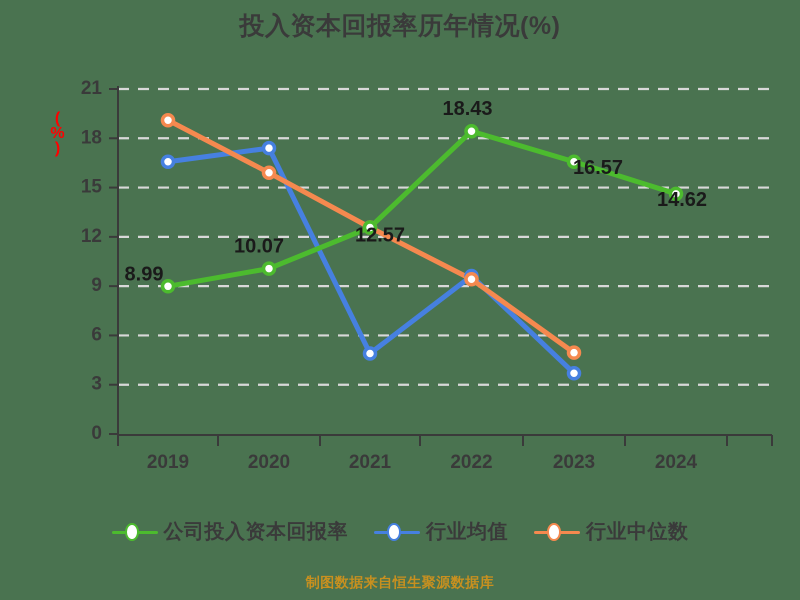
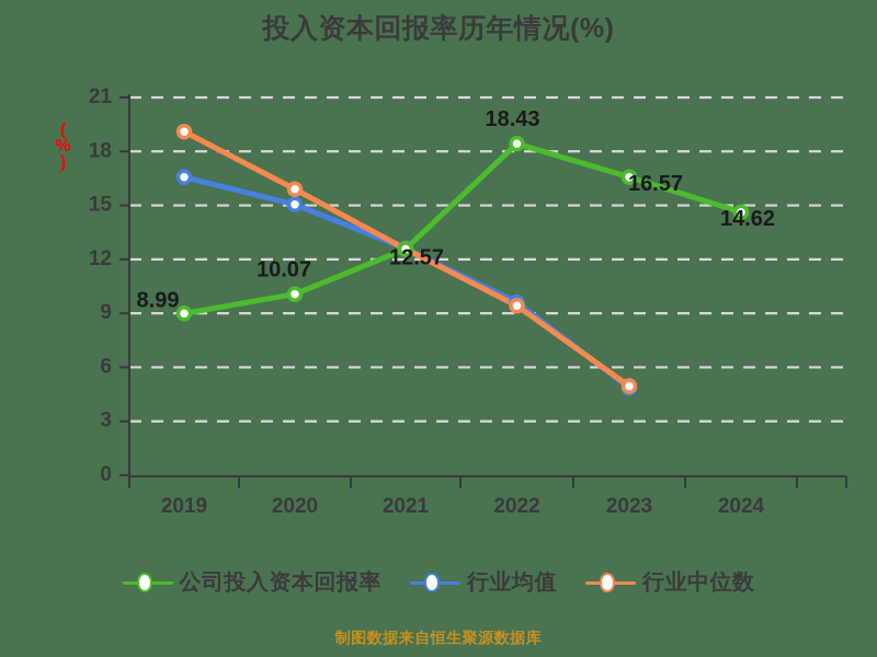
行业均值/2020: 17.4 -> 15.1
行业均值/2021: 4.9 -> 12.6
行业均值/2023: 3.7 -> 4.8
